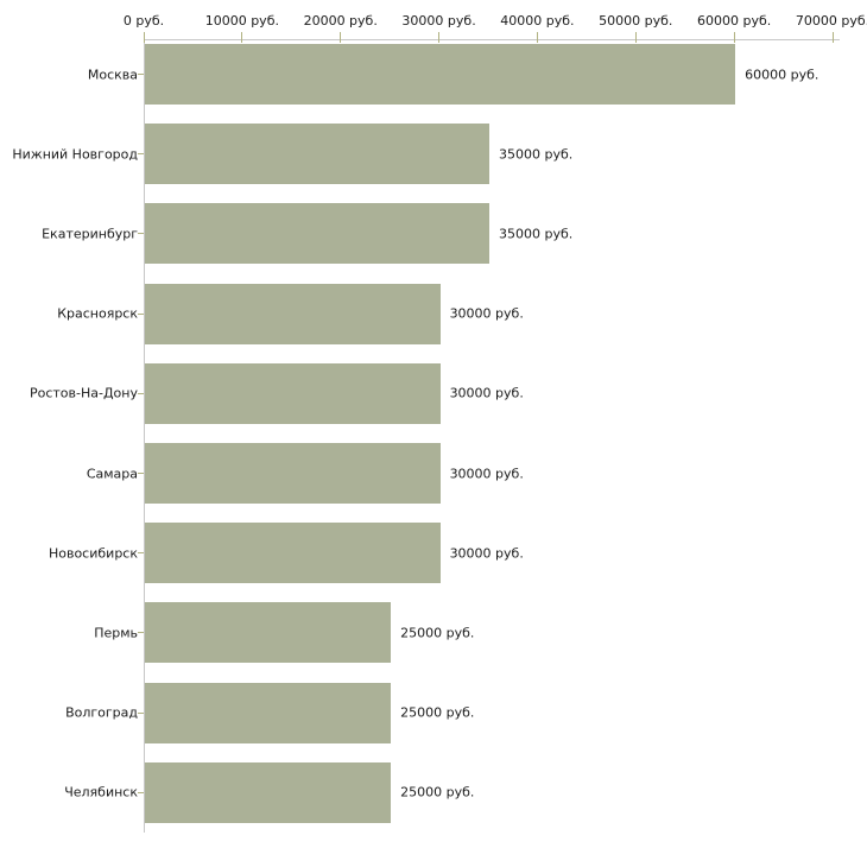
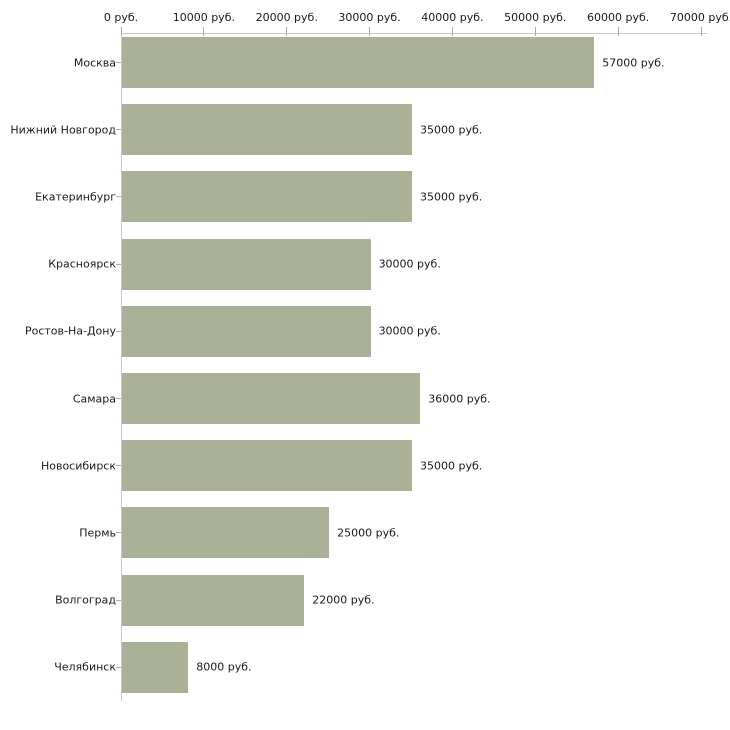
Москва: 60000 -> 57000
Самара: 30000 -> 36000
Новосибирск: 30000 -> 35000
Волгоград: 25000 -> 22000
Челябинск: 25000 -> 8000
